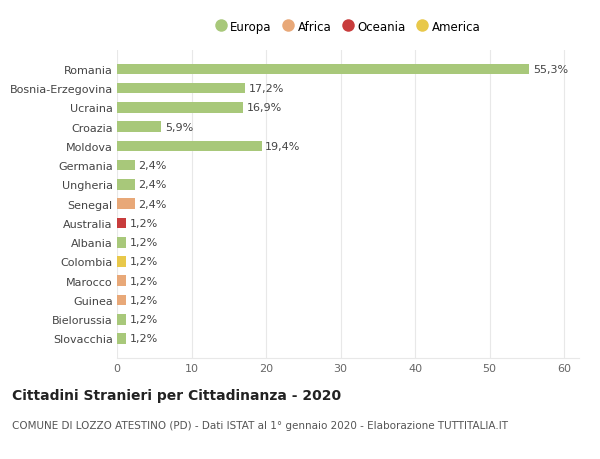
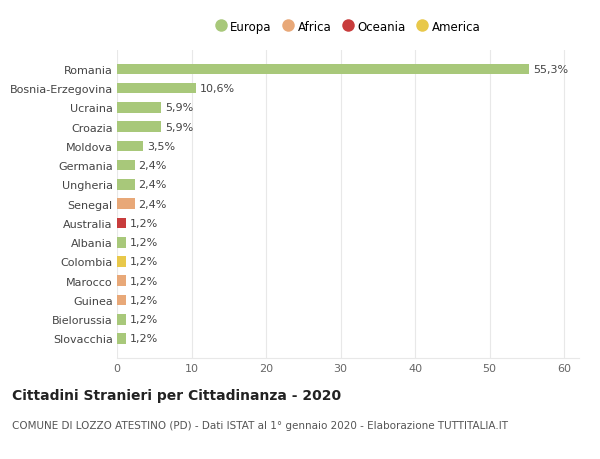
Bosnia-Erzegovina: 17,2% -> 10,6%
Ucraina: 16,9% -> 5,9%
Moldova: 19,4% -> 3,5%
